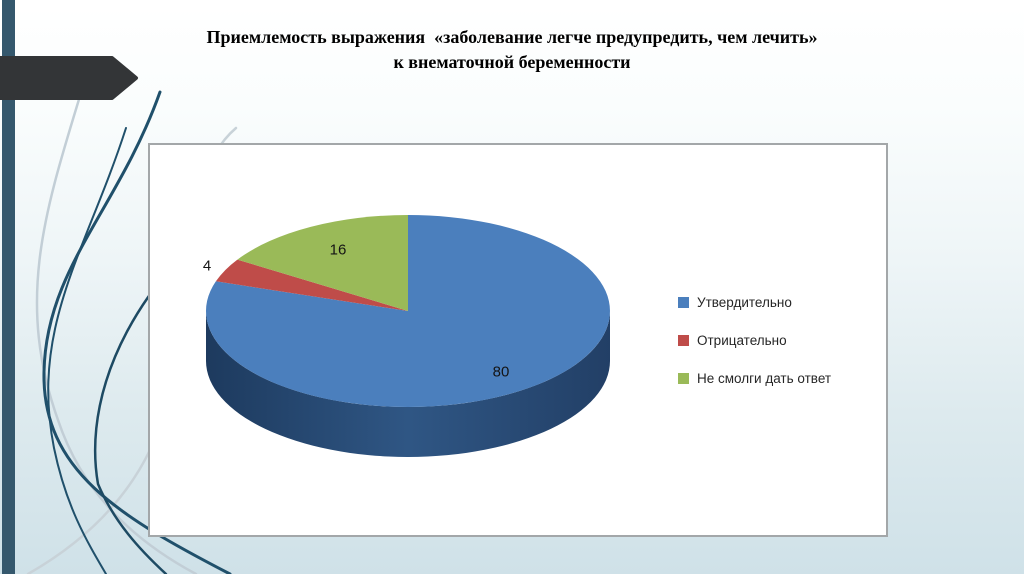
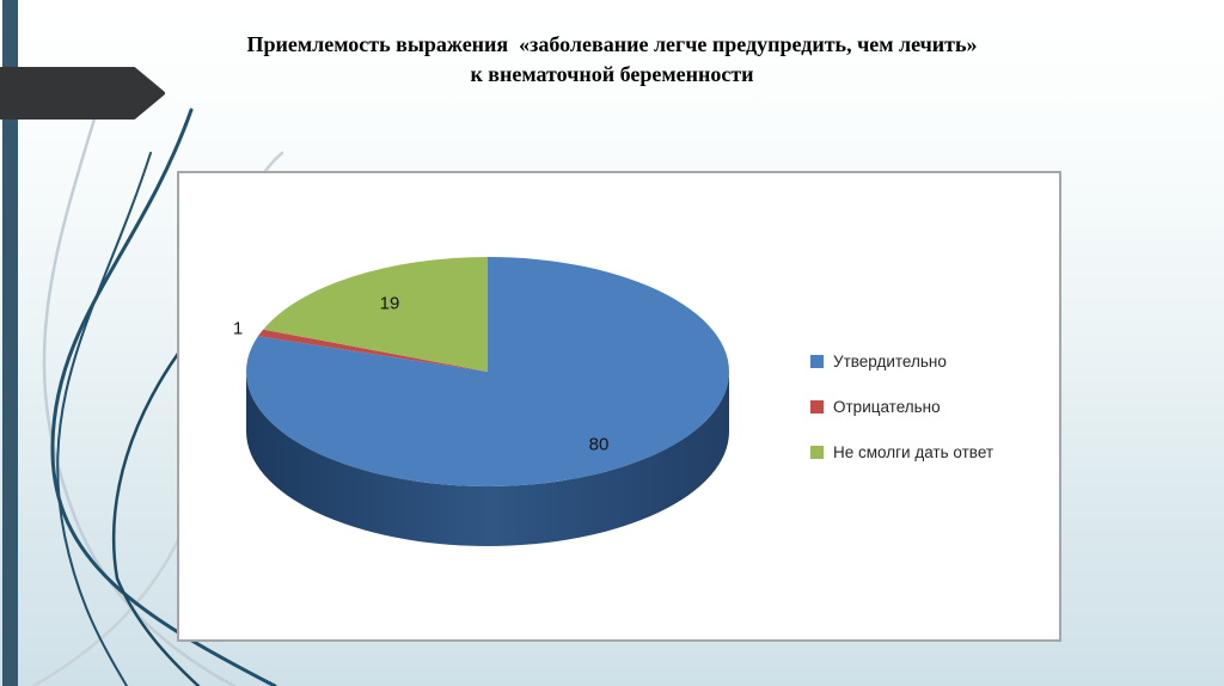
Отрицательно: 4 -> 1
Не смолги дать ответ: 16 -> 19
